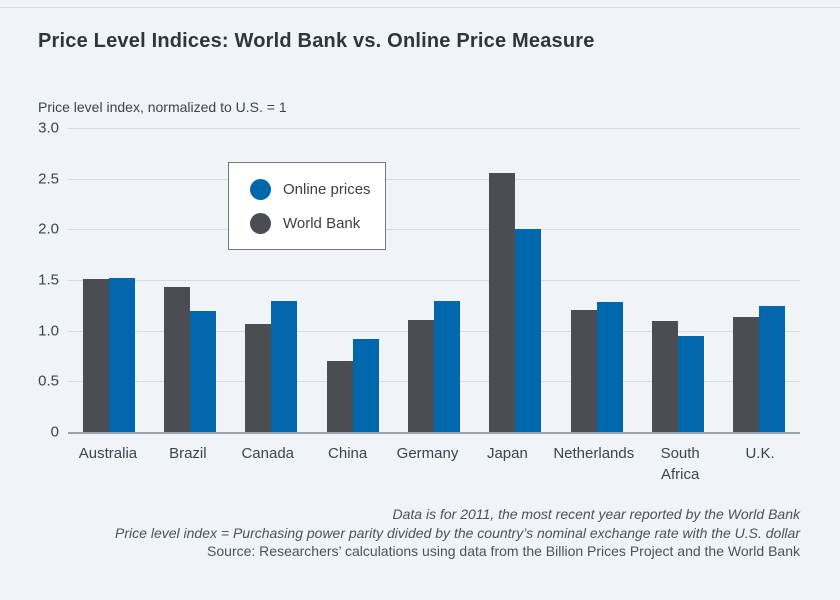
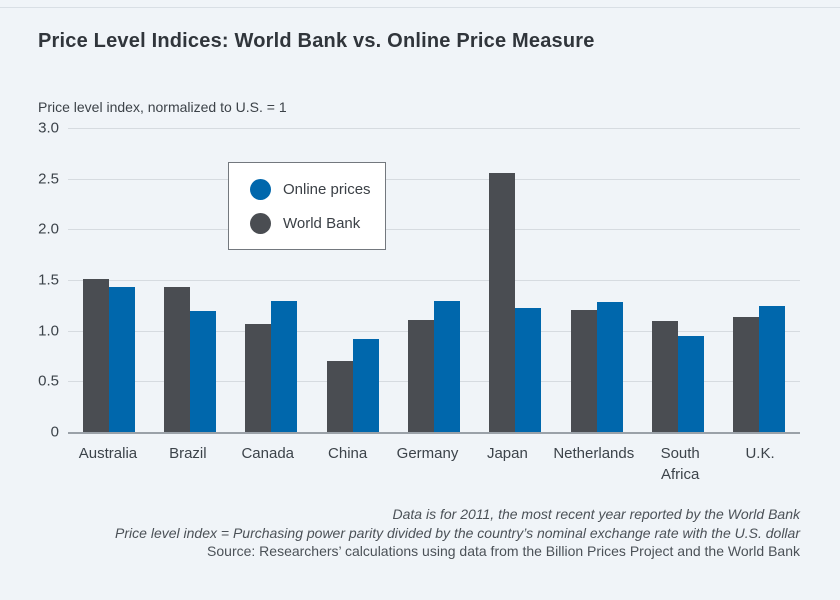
Online prices/Australia: 1.53 -> 1.44
Online prices/Japan: 2.01 -> 1.23
